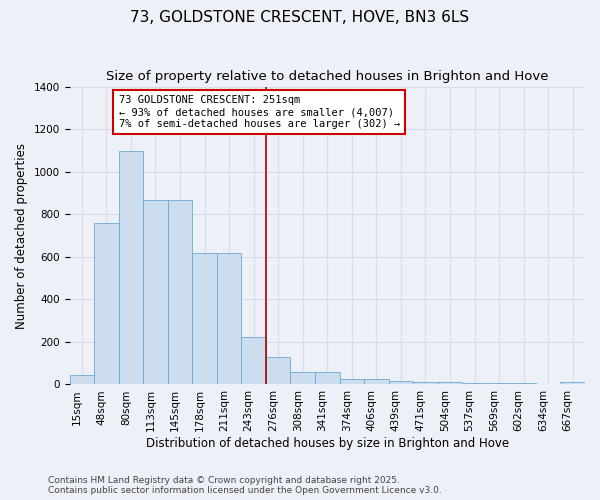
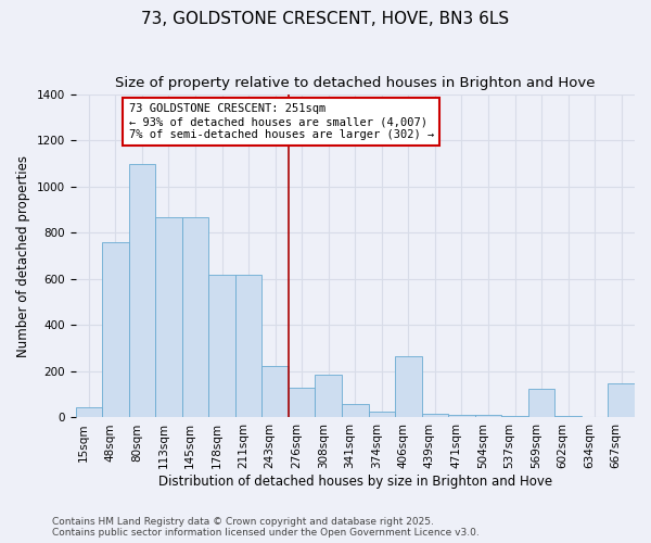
308sqm: 60 -> 185
406sqm: 25 -> 265
569sqm: 5 -> 125
667sqm: 12 -> 150
